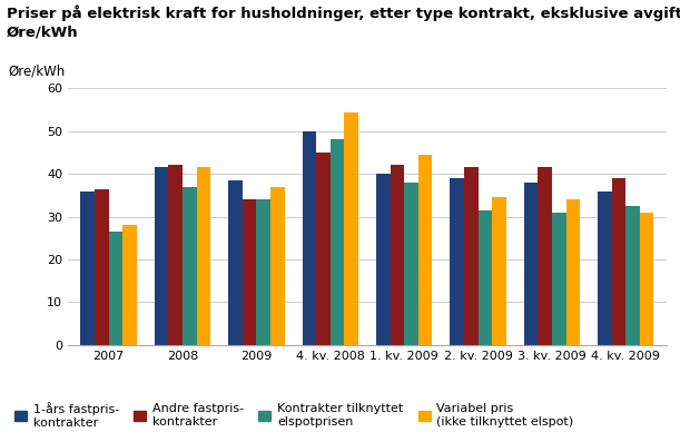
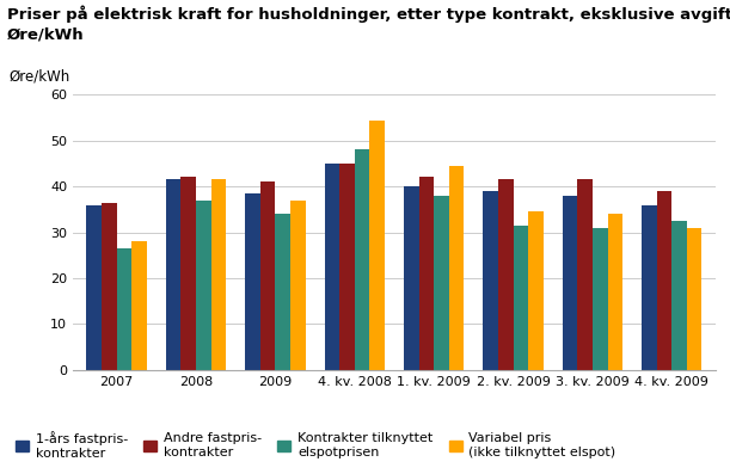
Andre fastpris- kontrakter/2009: 34.0 -> 41.0
1-års fastpris- kontrakter/4. kv. 2008: 50.0 -> 45.0
